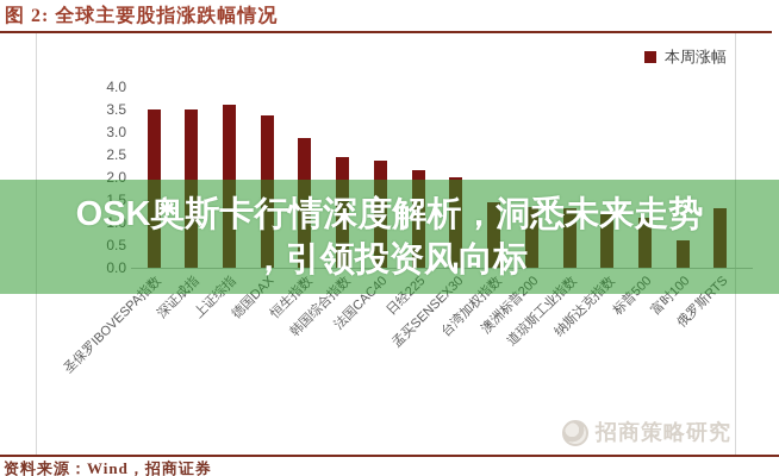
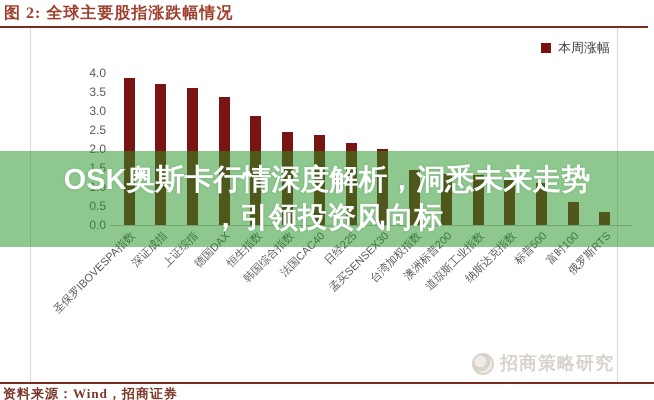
圣保罗IBOVESPA指数: 3.5 -> 3.9
深证成指: 3.5 -> 3.7
俄罗斯RTS: 1.3 -> 0.3
